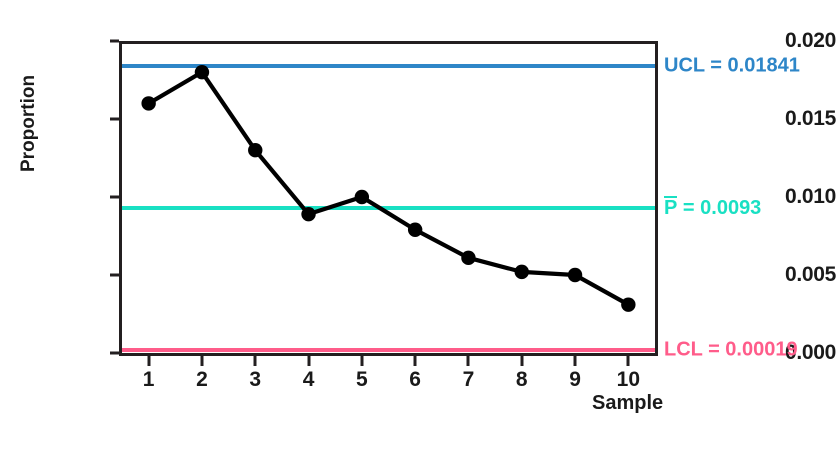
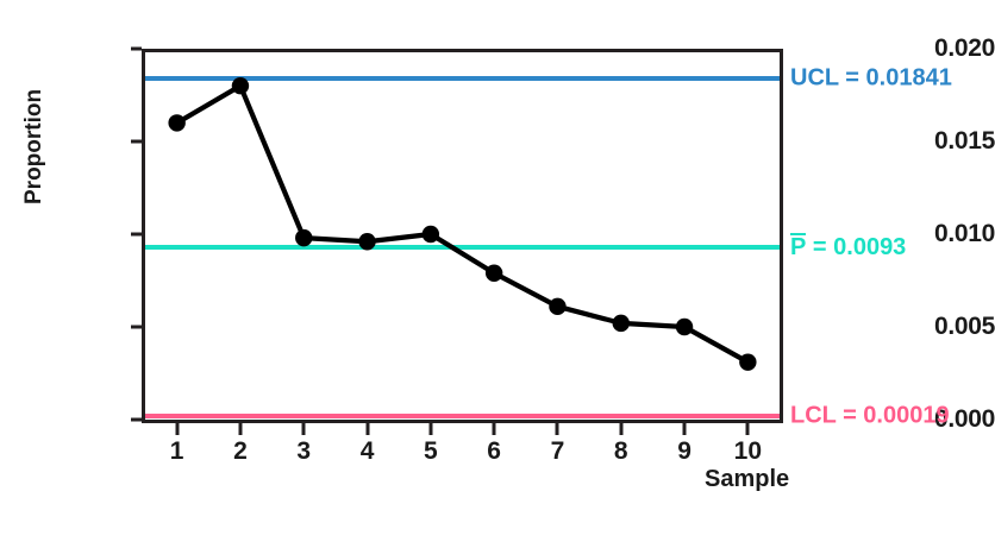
3: 0.0130 -> 0.0098
4: 0.0089 -> 0.0096
